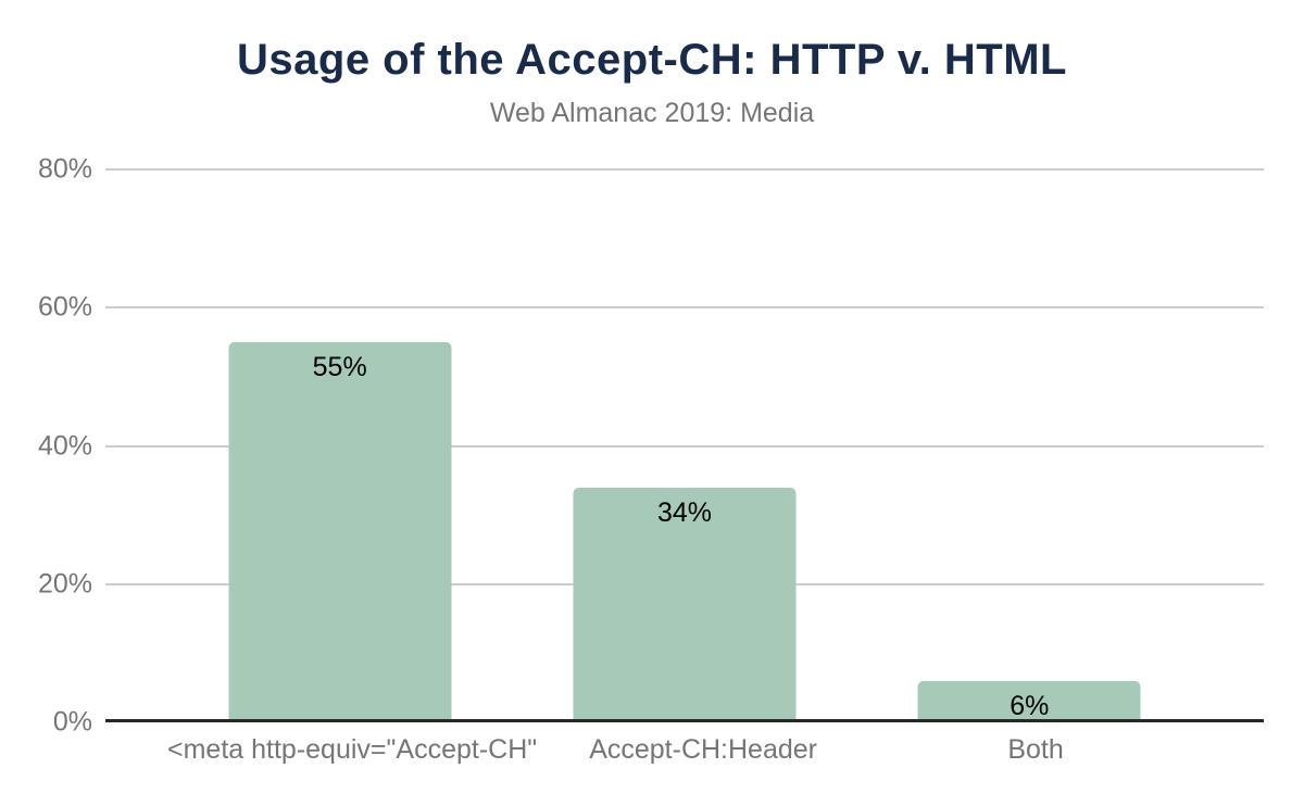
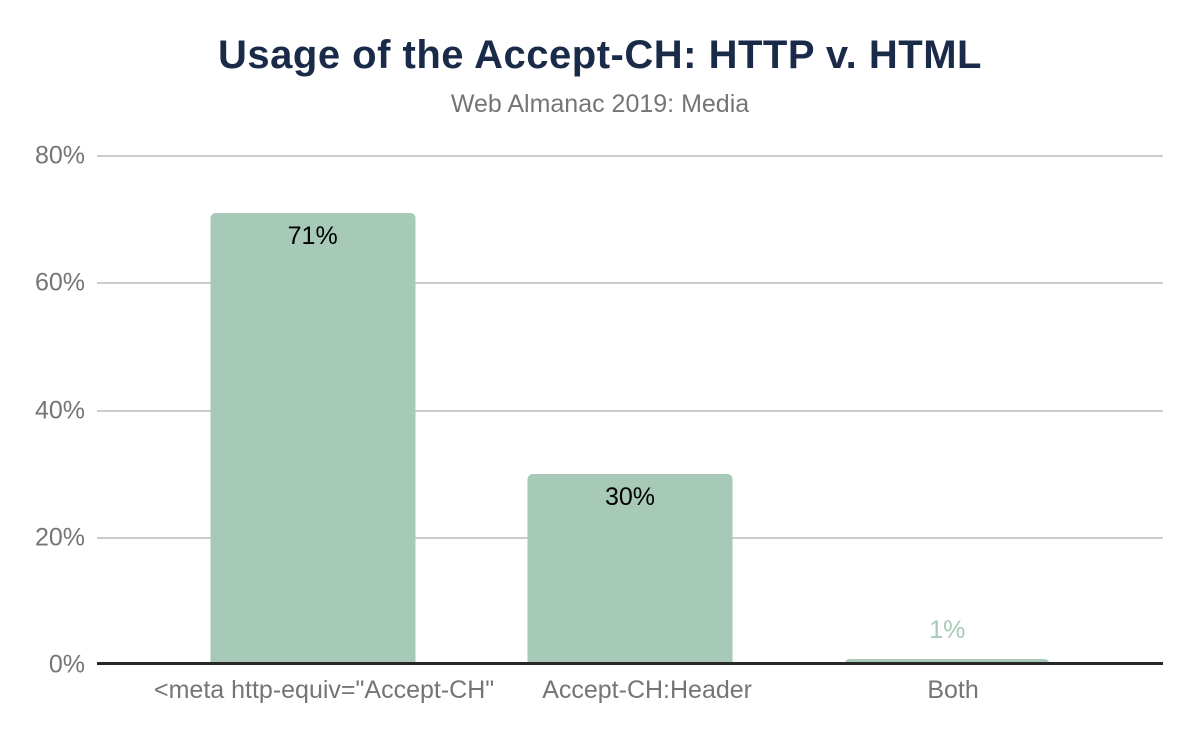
<meta http-equiv="Accept-CH": 55% -> 71%
Accept-CH:Header: 34% -> 30%
Both: 6% -> 1%
